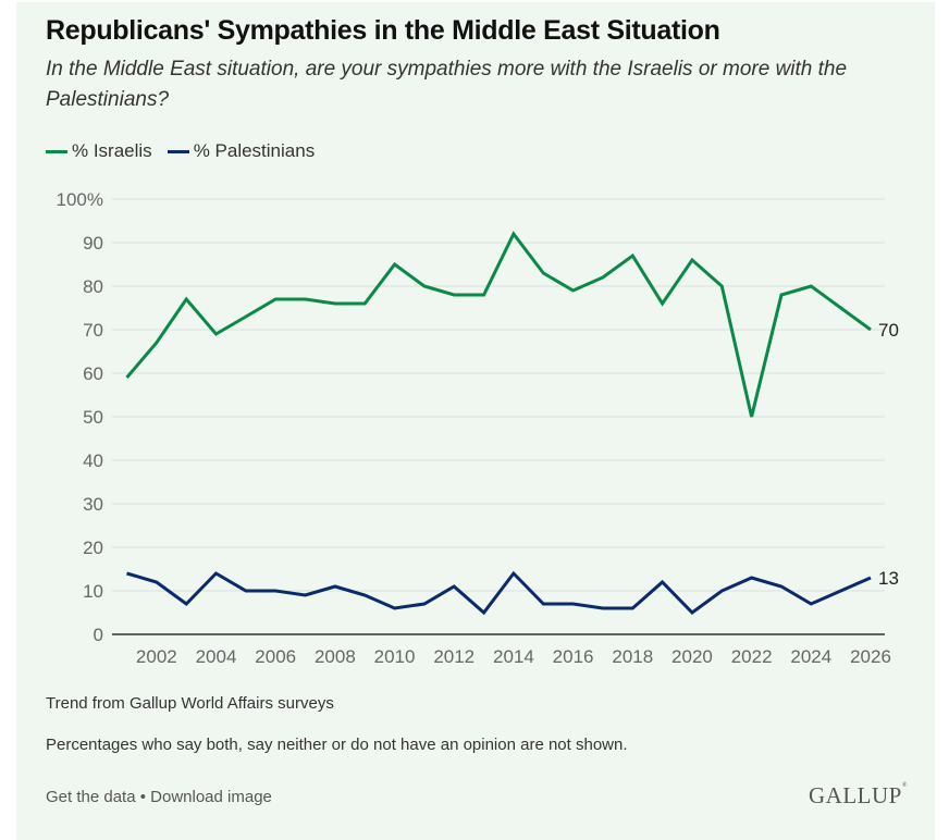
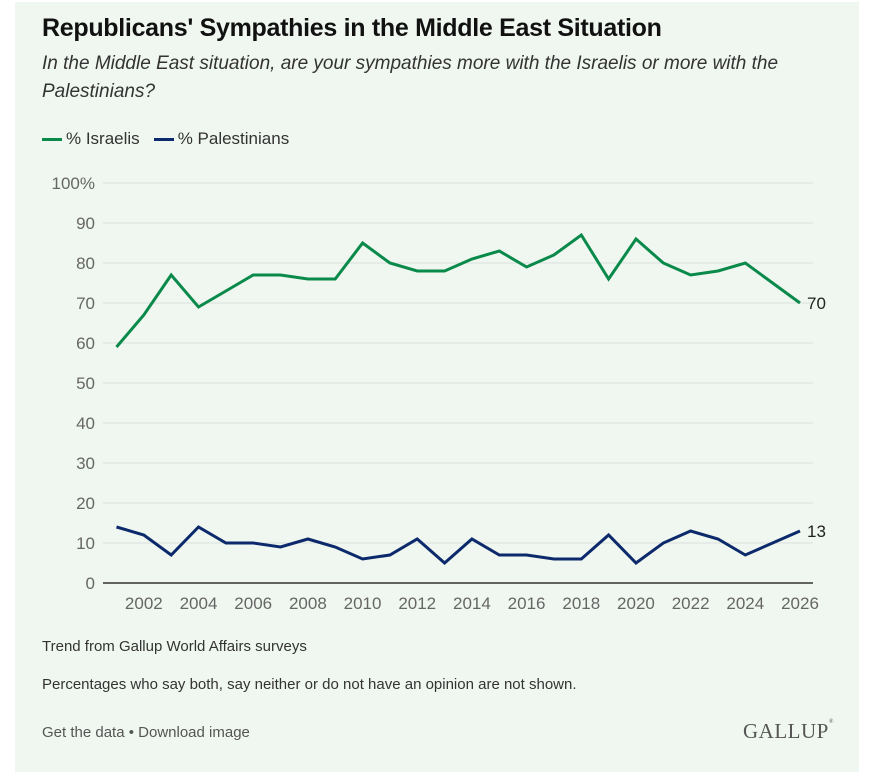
% Israelis/2014: 92% -> 81%
% Palestinians/2014: 14% -> 11%
% Israelis/2022: 50% -> 77%
